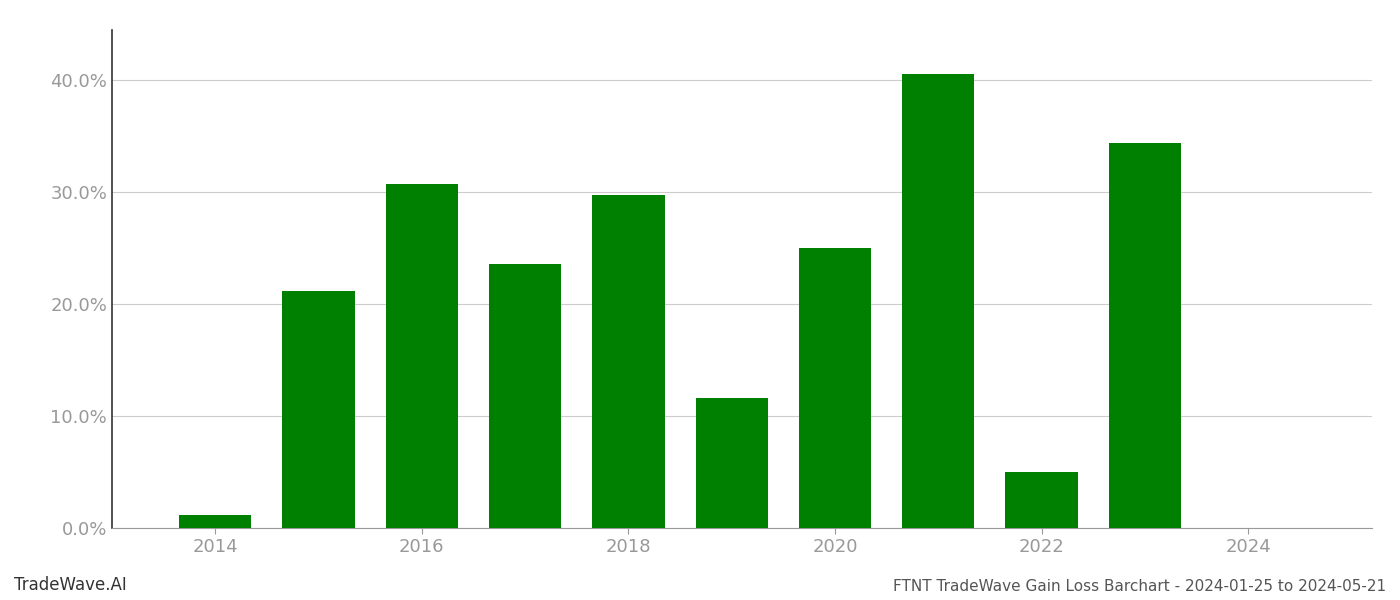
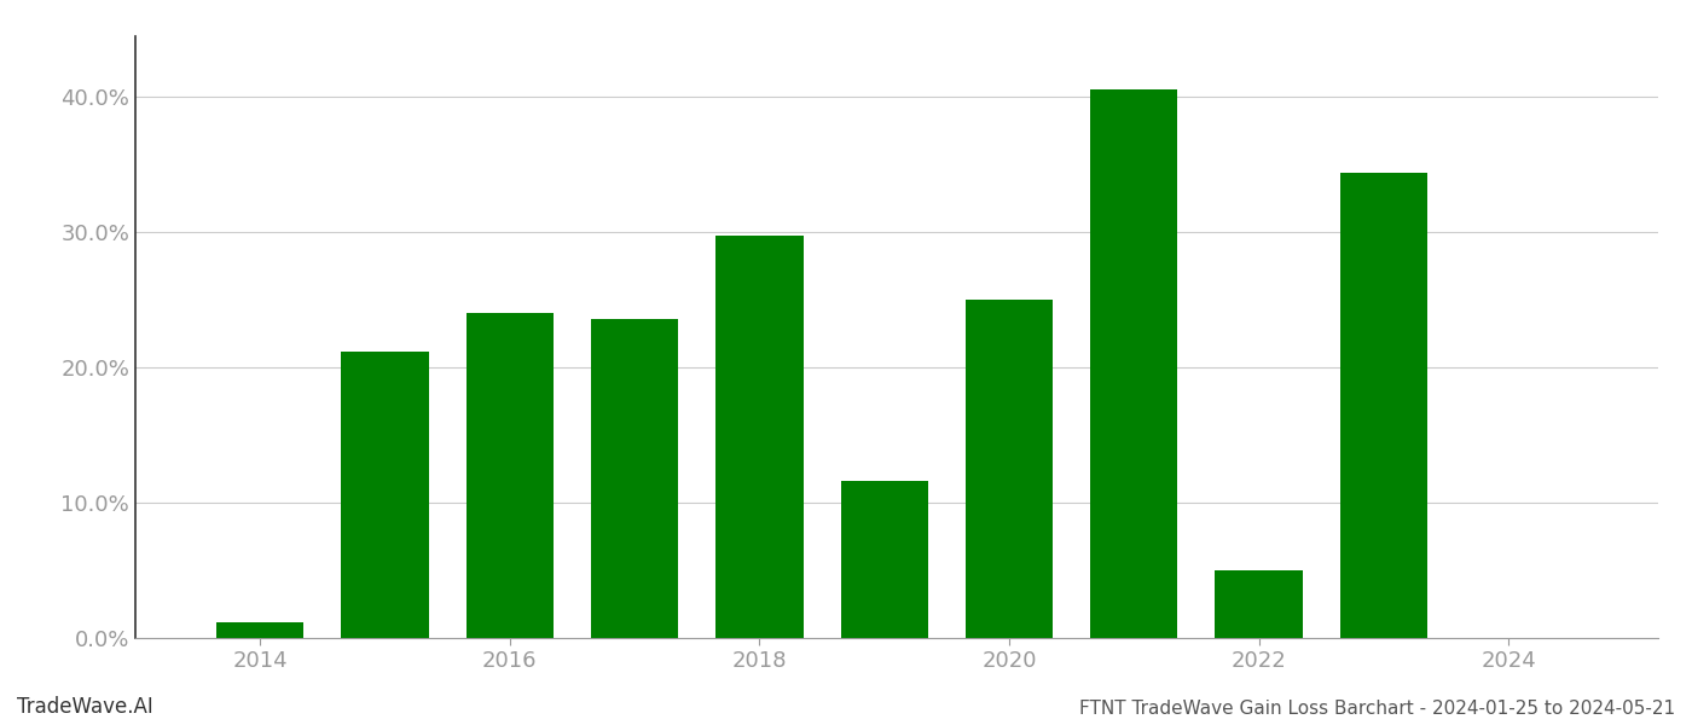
2016: 30.7% -> 24.0%
